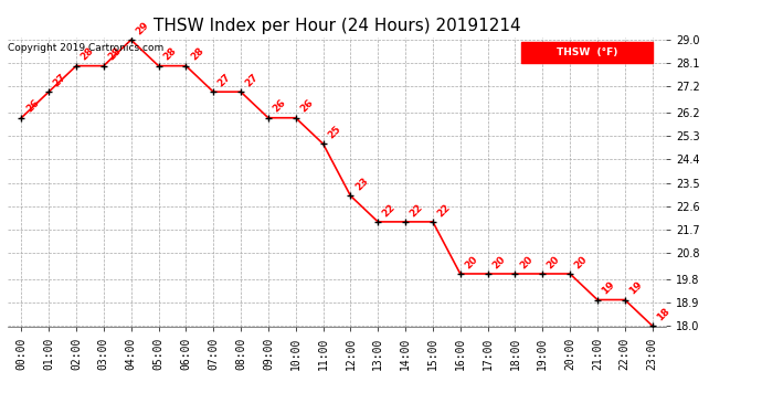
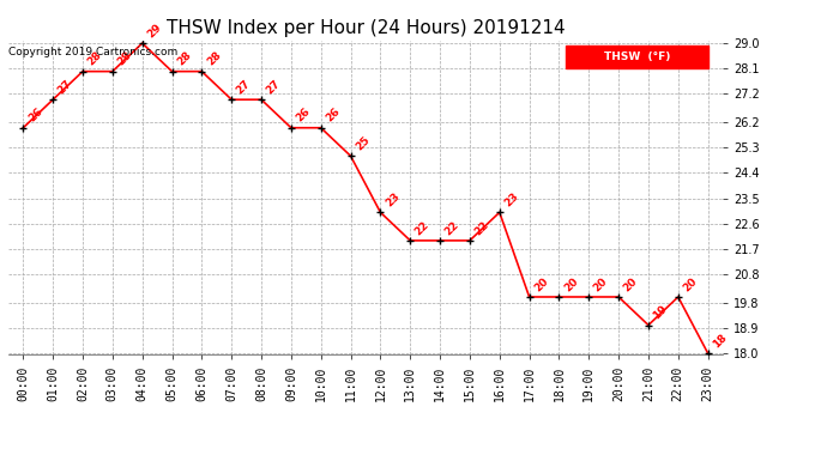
16:00: 20 -> 23
22:00: 19 -> 20
